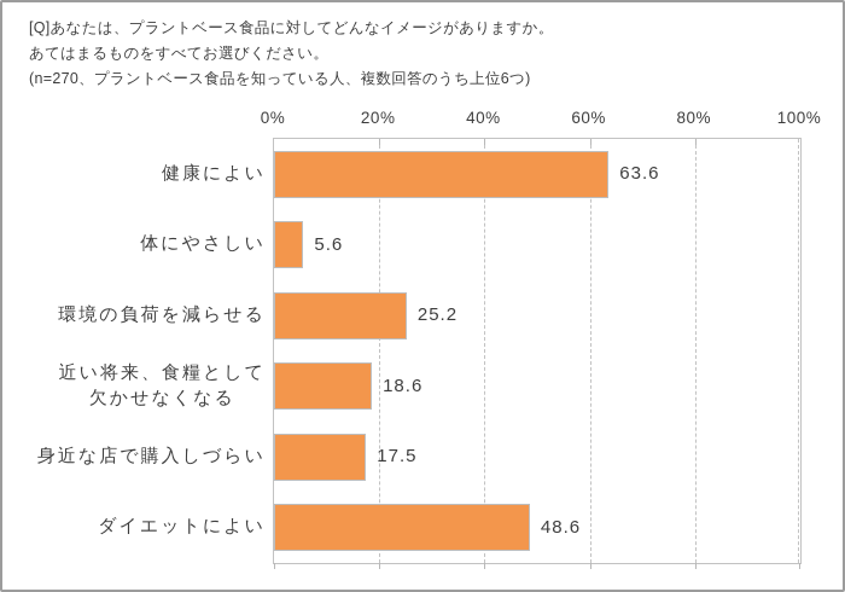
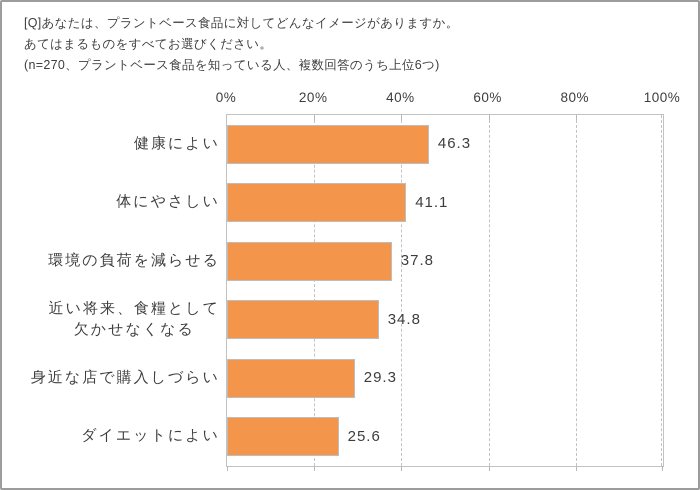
健康によい: 63.6 -> 46.3
体にやさしい: 5.6 -> 41.1
環境の負荷を減らせる: 25.2 -> 37.8
近い将来、食糧として 欠かせなくなる: 18.6 -> 34.8
身近な店で購入しづらい: 17.5 -> 29.3
ダイエットによい: 48.6 -> 25.6
